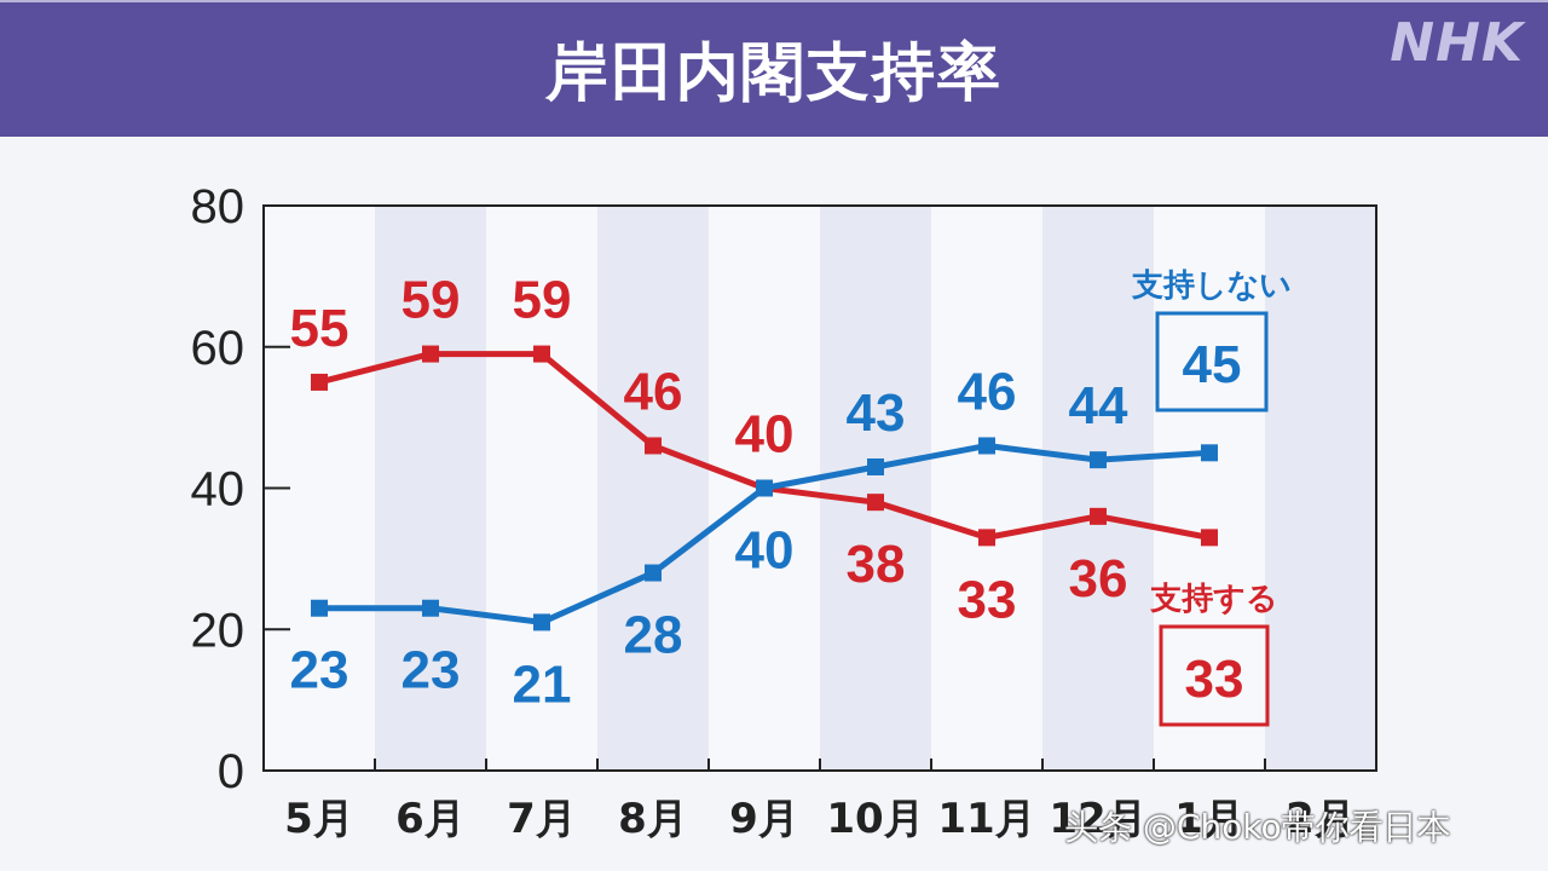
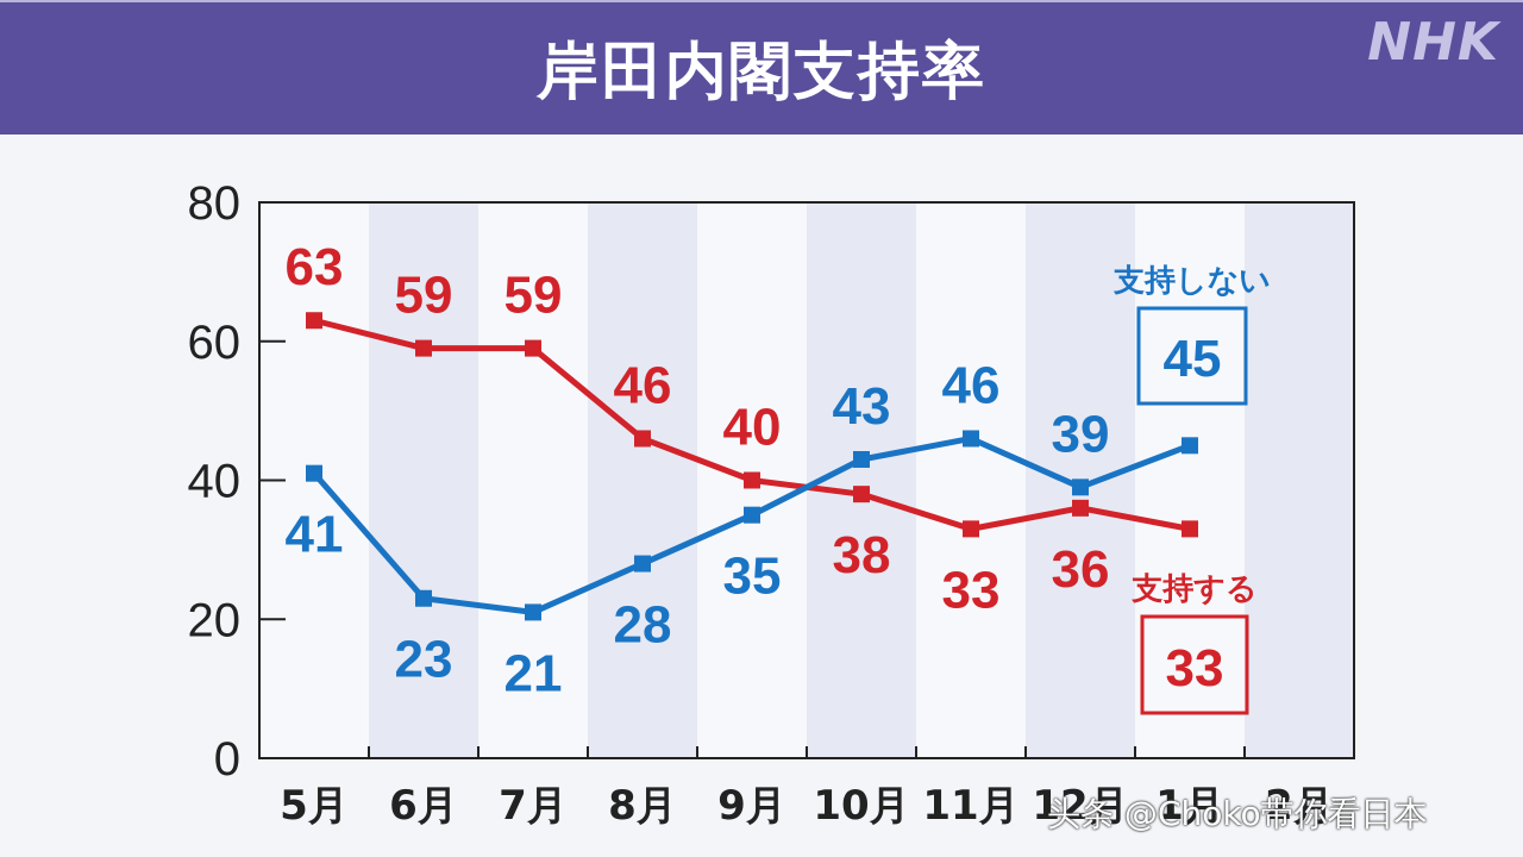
支持する/5月: 55 -> 63
支持しない/5月: 23 -> 41
支持しない/9月: 40 -> 35
支持しない/12月: 44 -> 39
